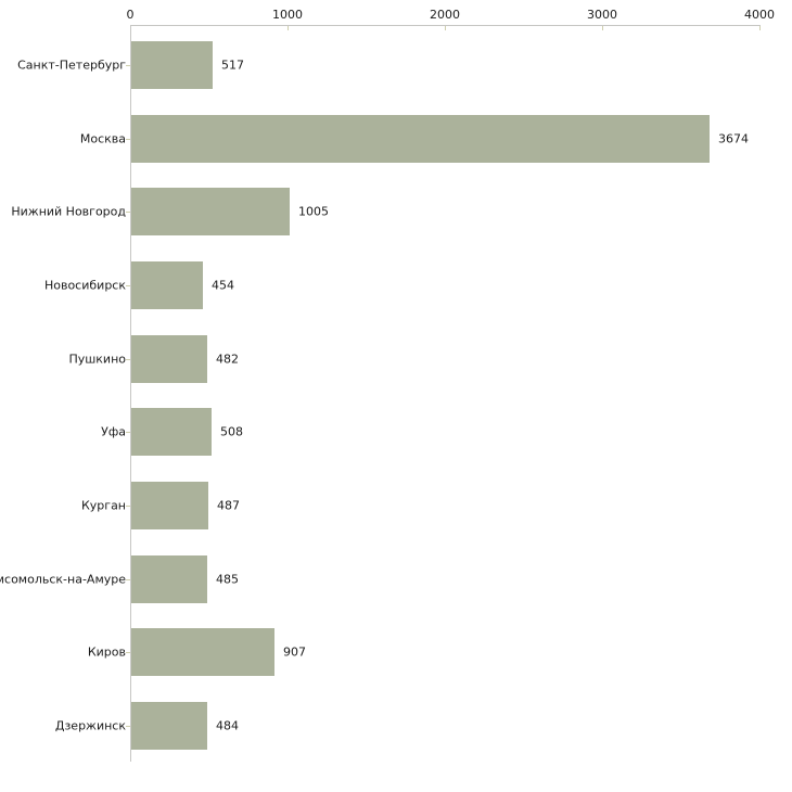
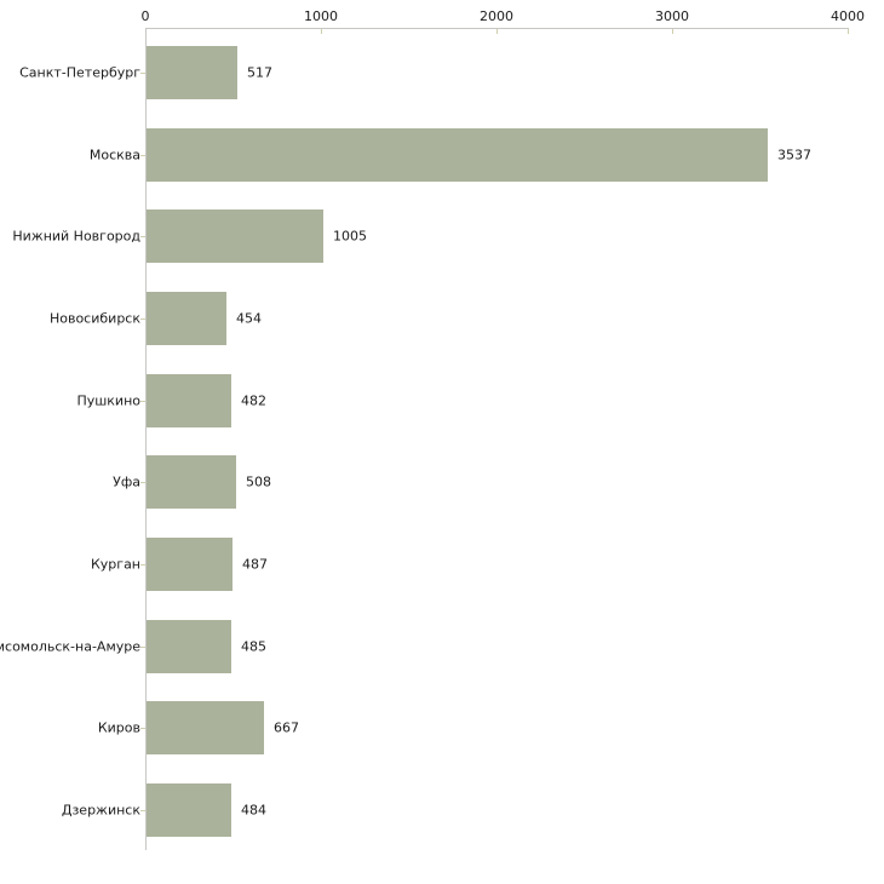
Москва: 3674 -> 3537
Киров: 907 -> 667
